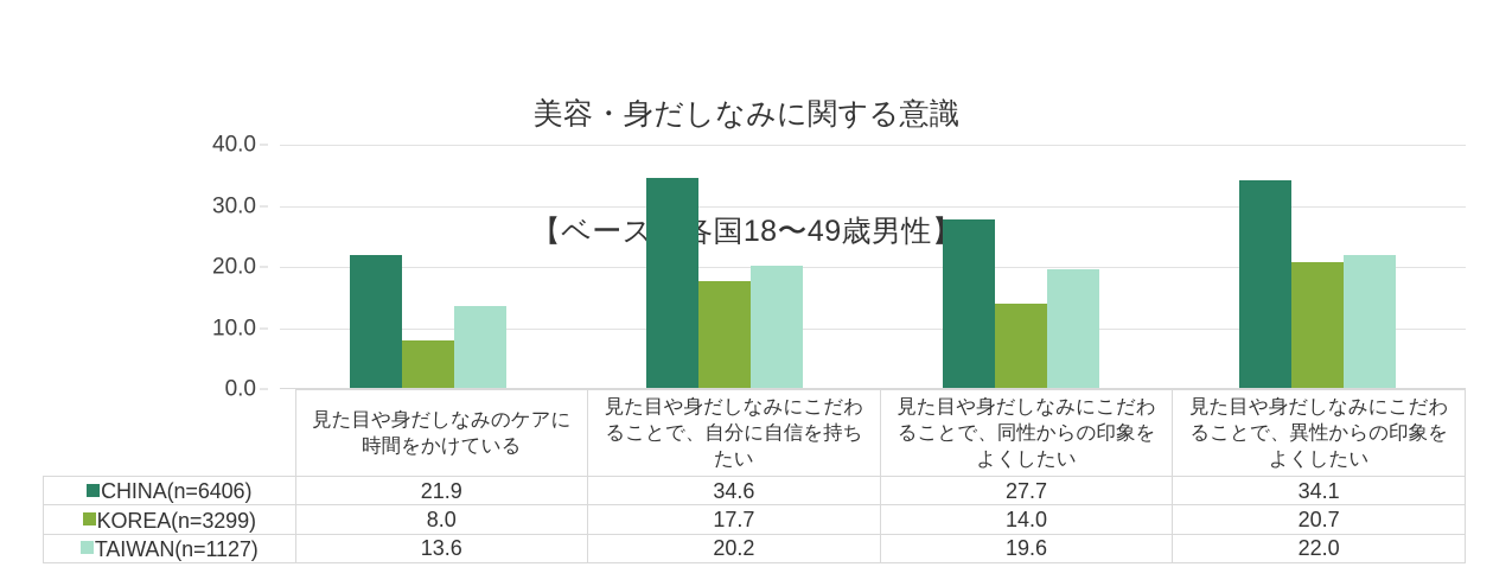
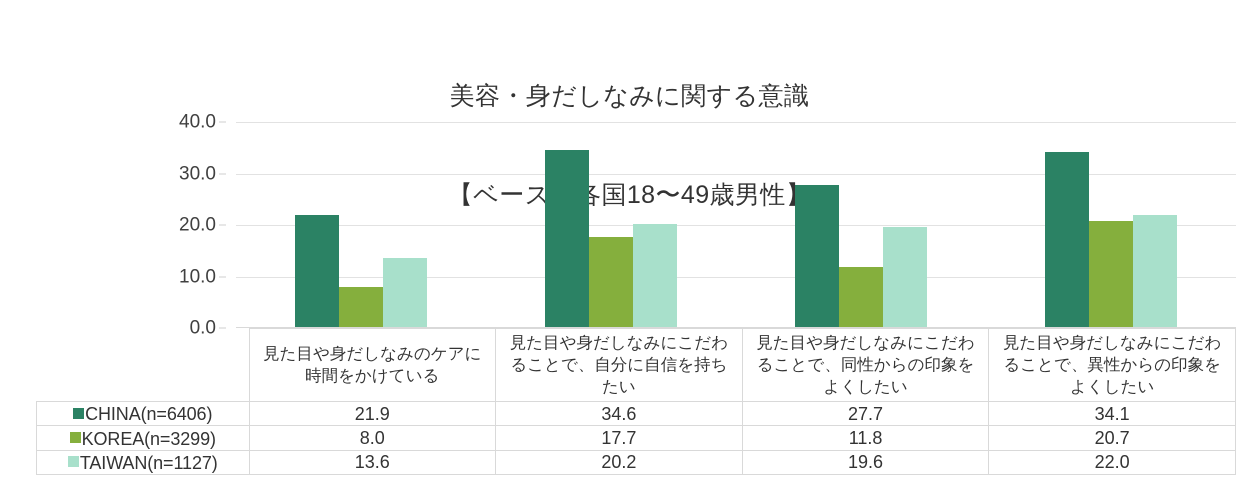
KOREA(n=3299)/見た目や身だしなみにこだわることで、同性からの印象をよくしたい: 14.0 -> 11.8
